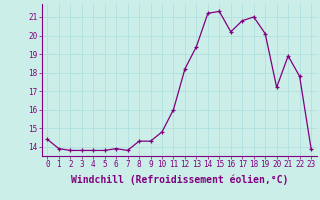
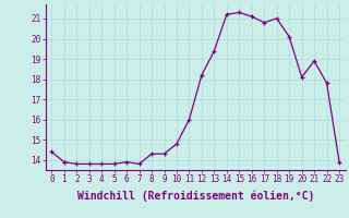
16: 20.2 -> 21.1
20: 17.2 -> 18.1
